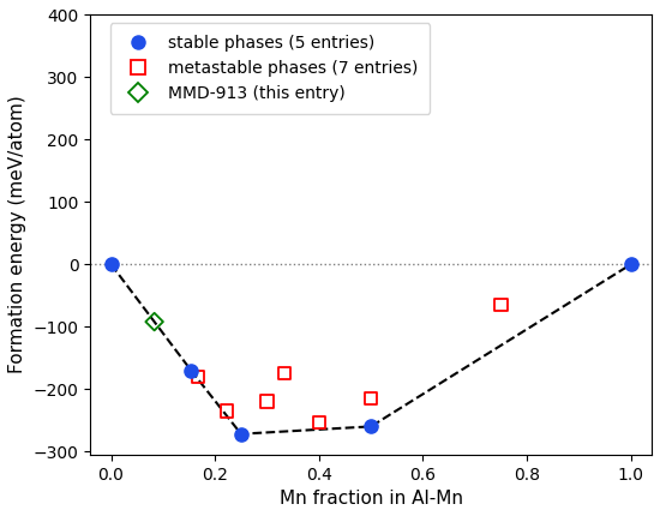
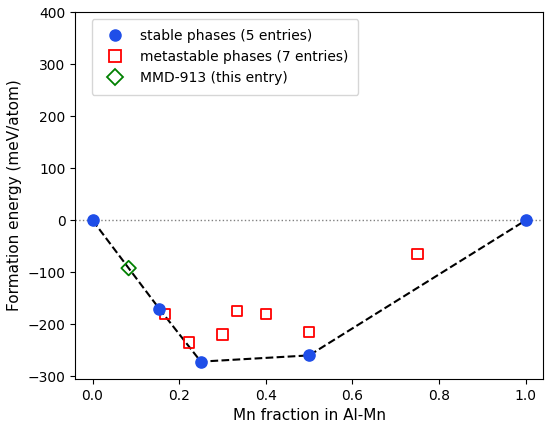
metastable phases (7 entries)/0.4: -254 -> -180
